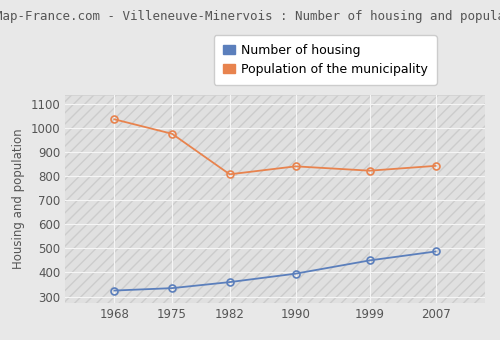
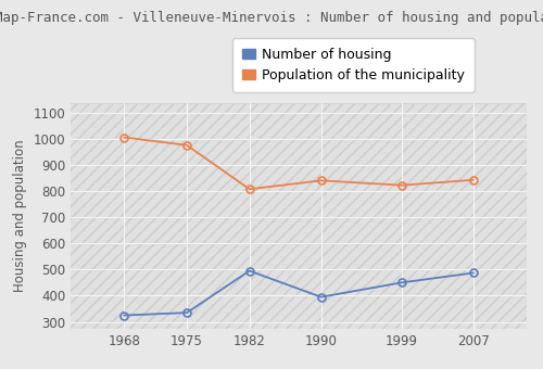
Population of the municipality/1968: 1035 -> 1005
Number of housing/1982: 360 -> 495
